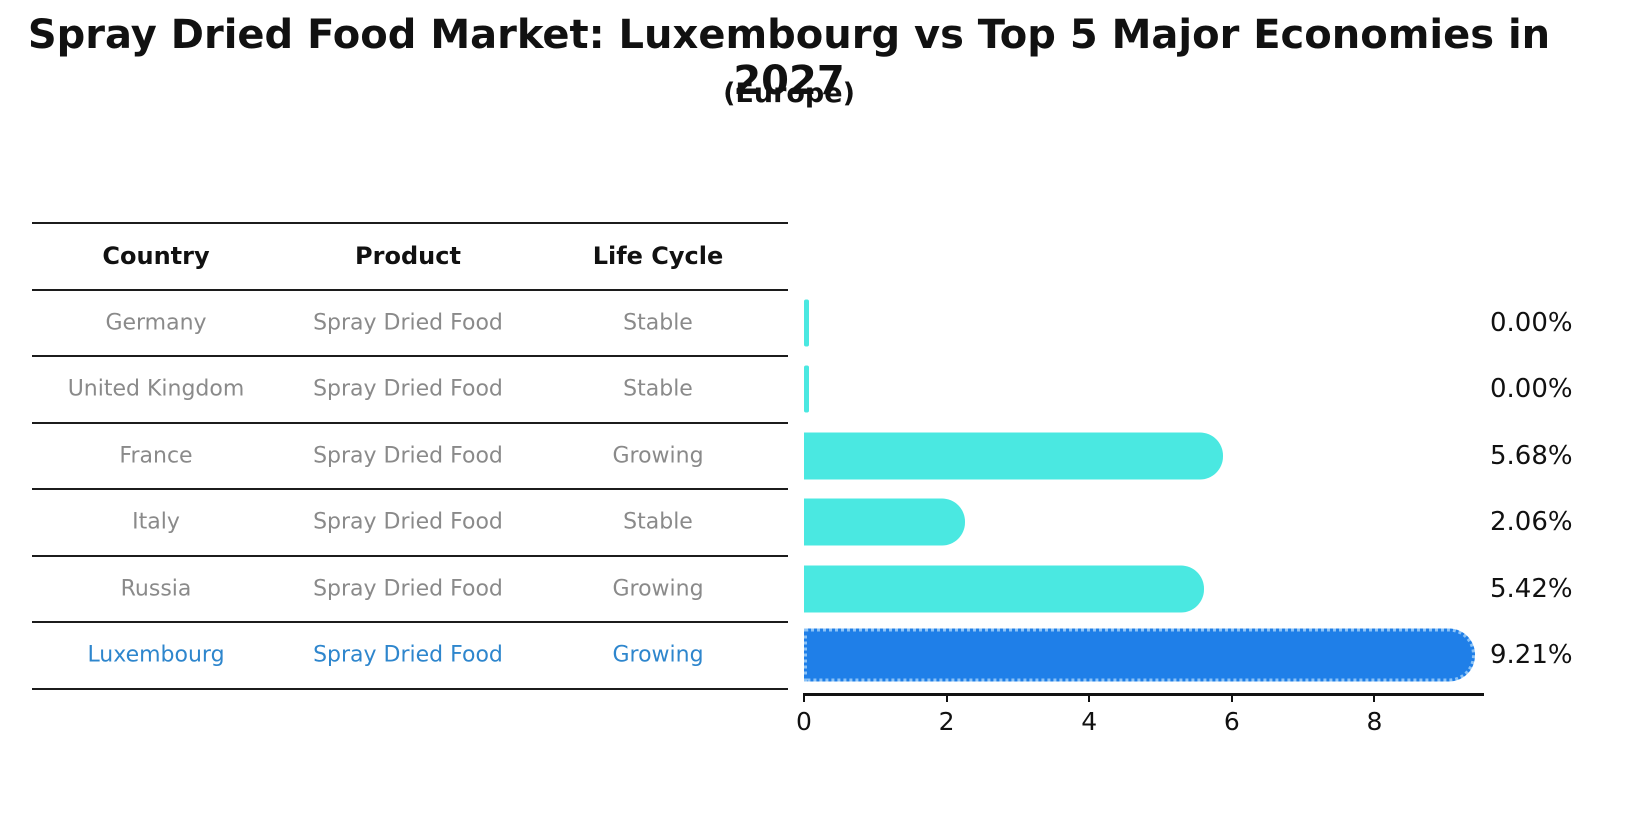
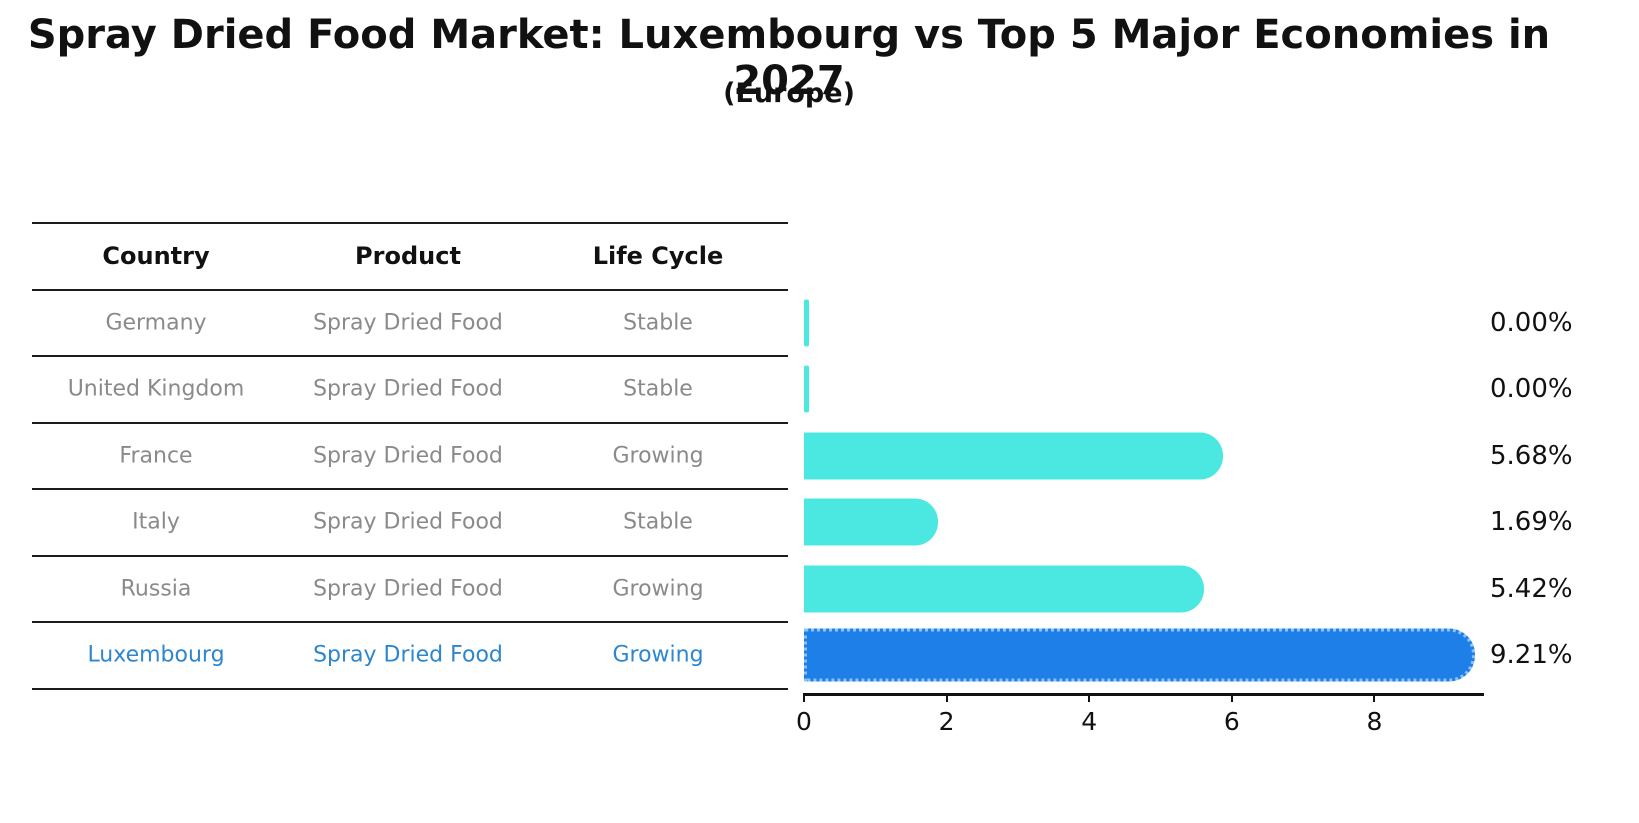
Italy: 2.06% -> 1.69%
